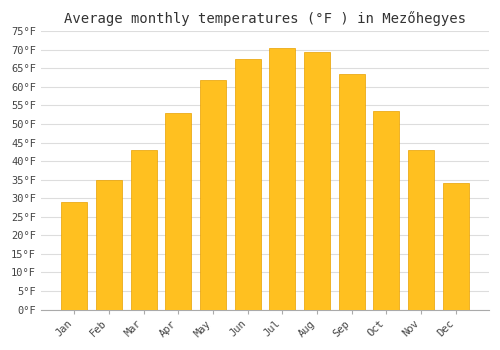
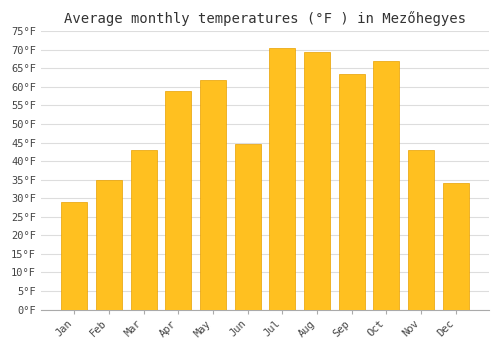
Apr: 53.0°F -> 59.0°F
Jun: 67.5°F -> 44.5°F
Oct: 53.5°F -> 67.0°F
